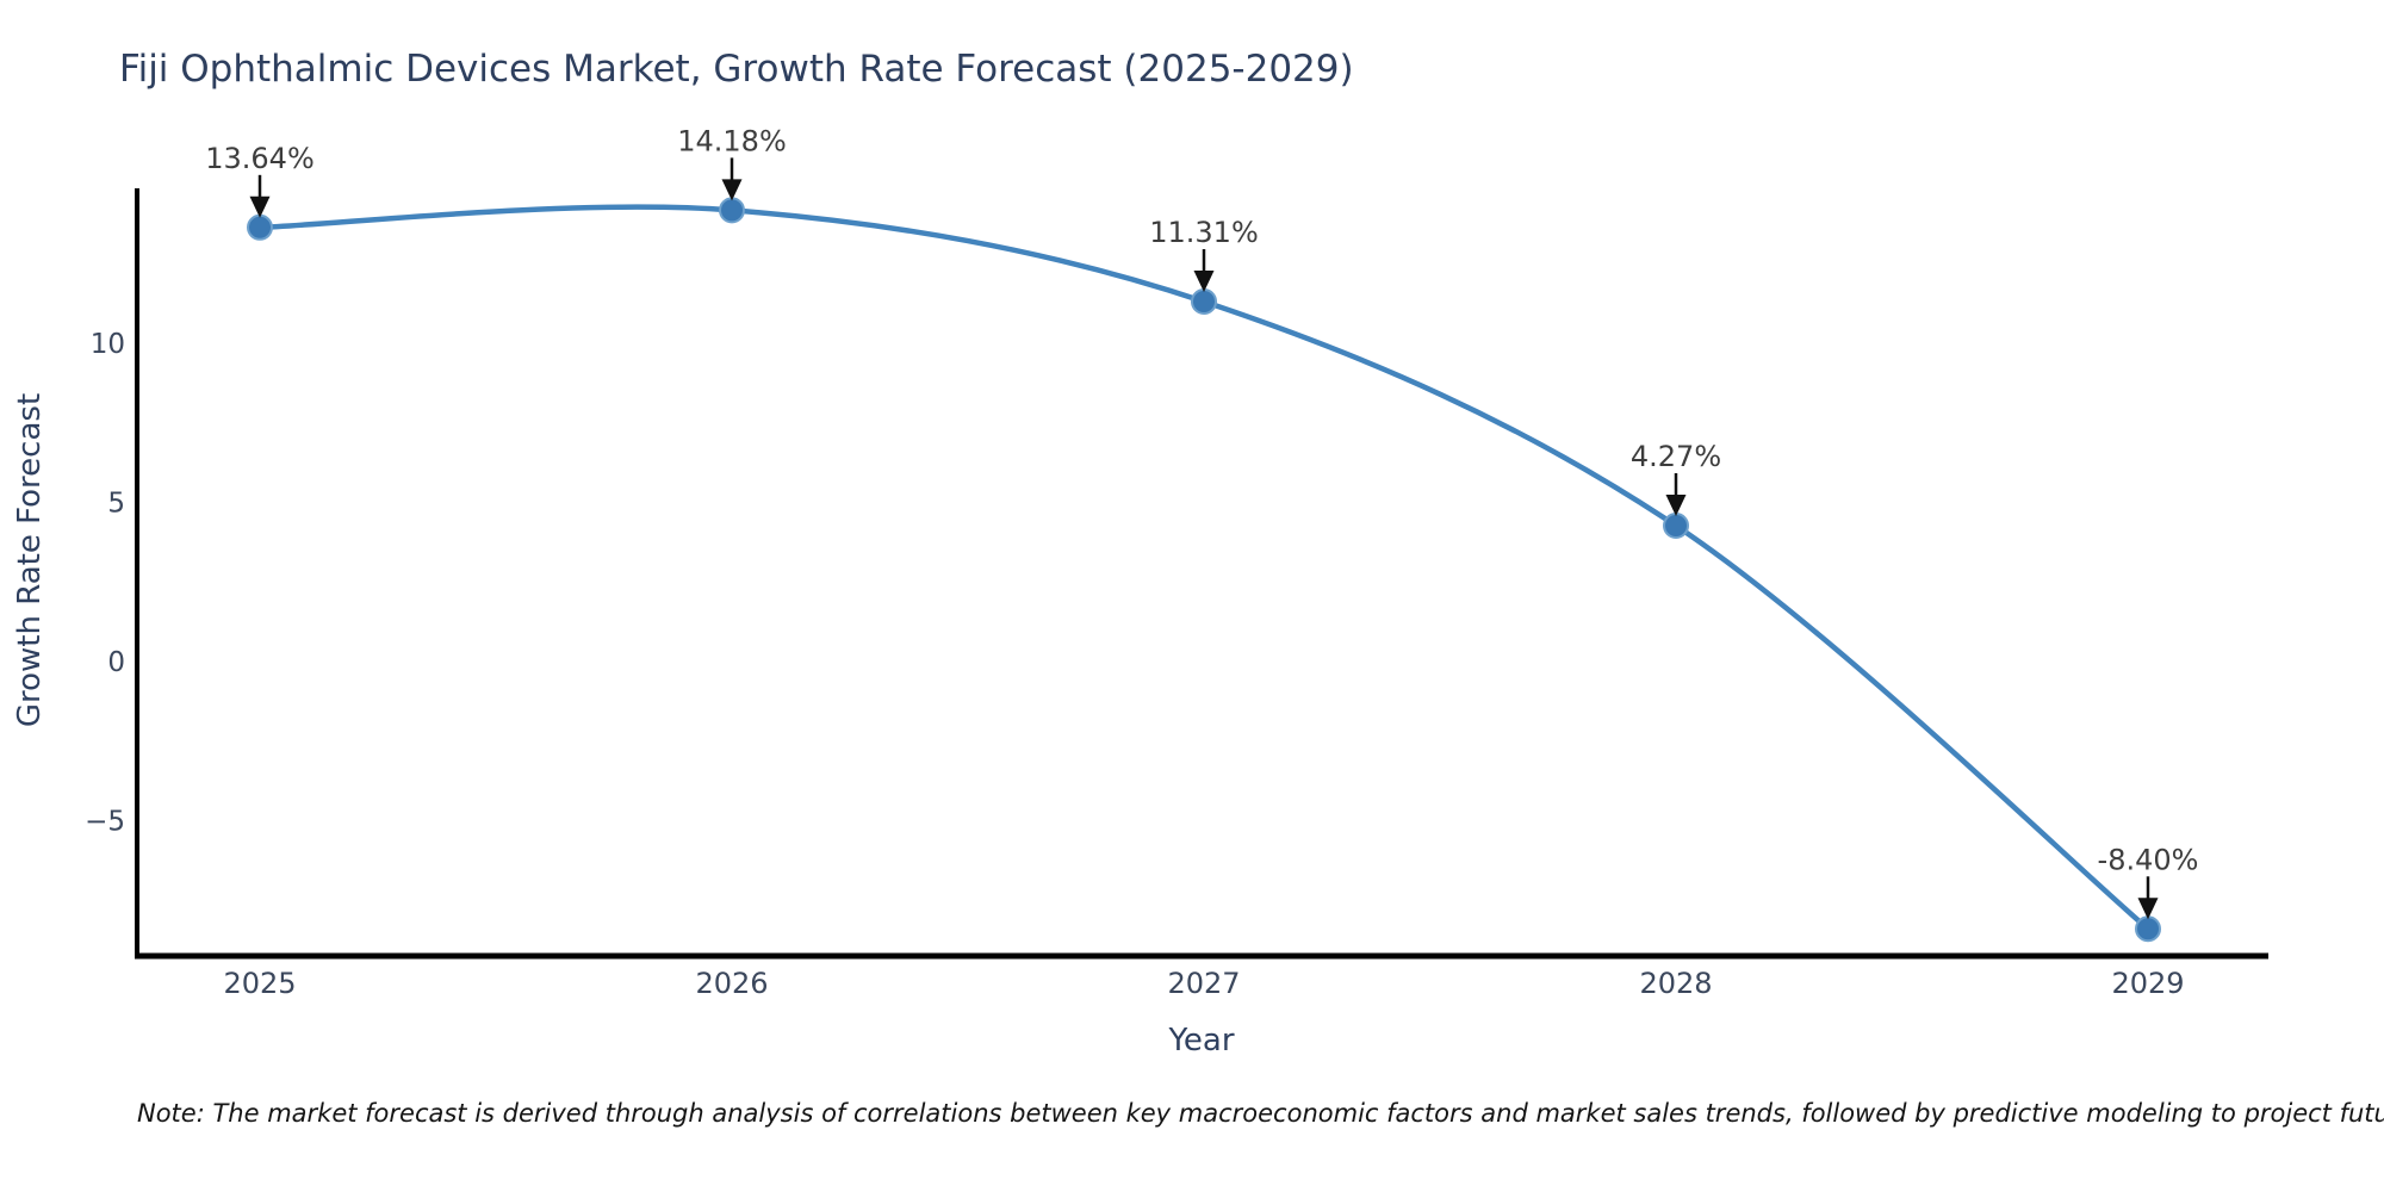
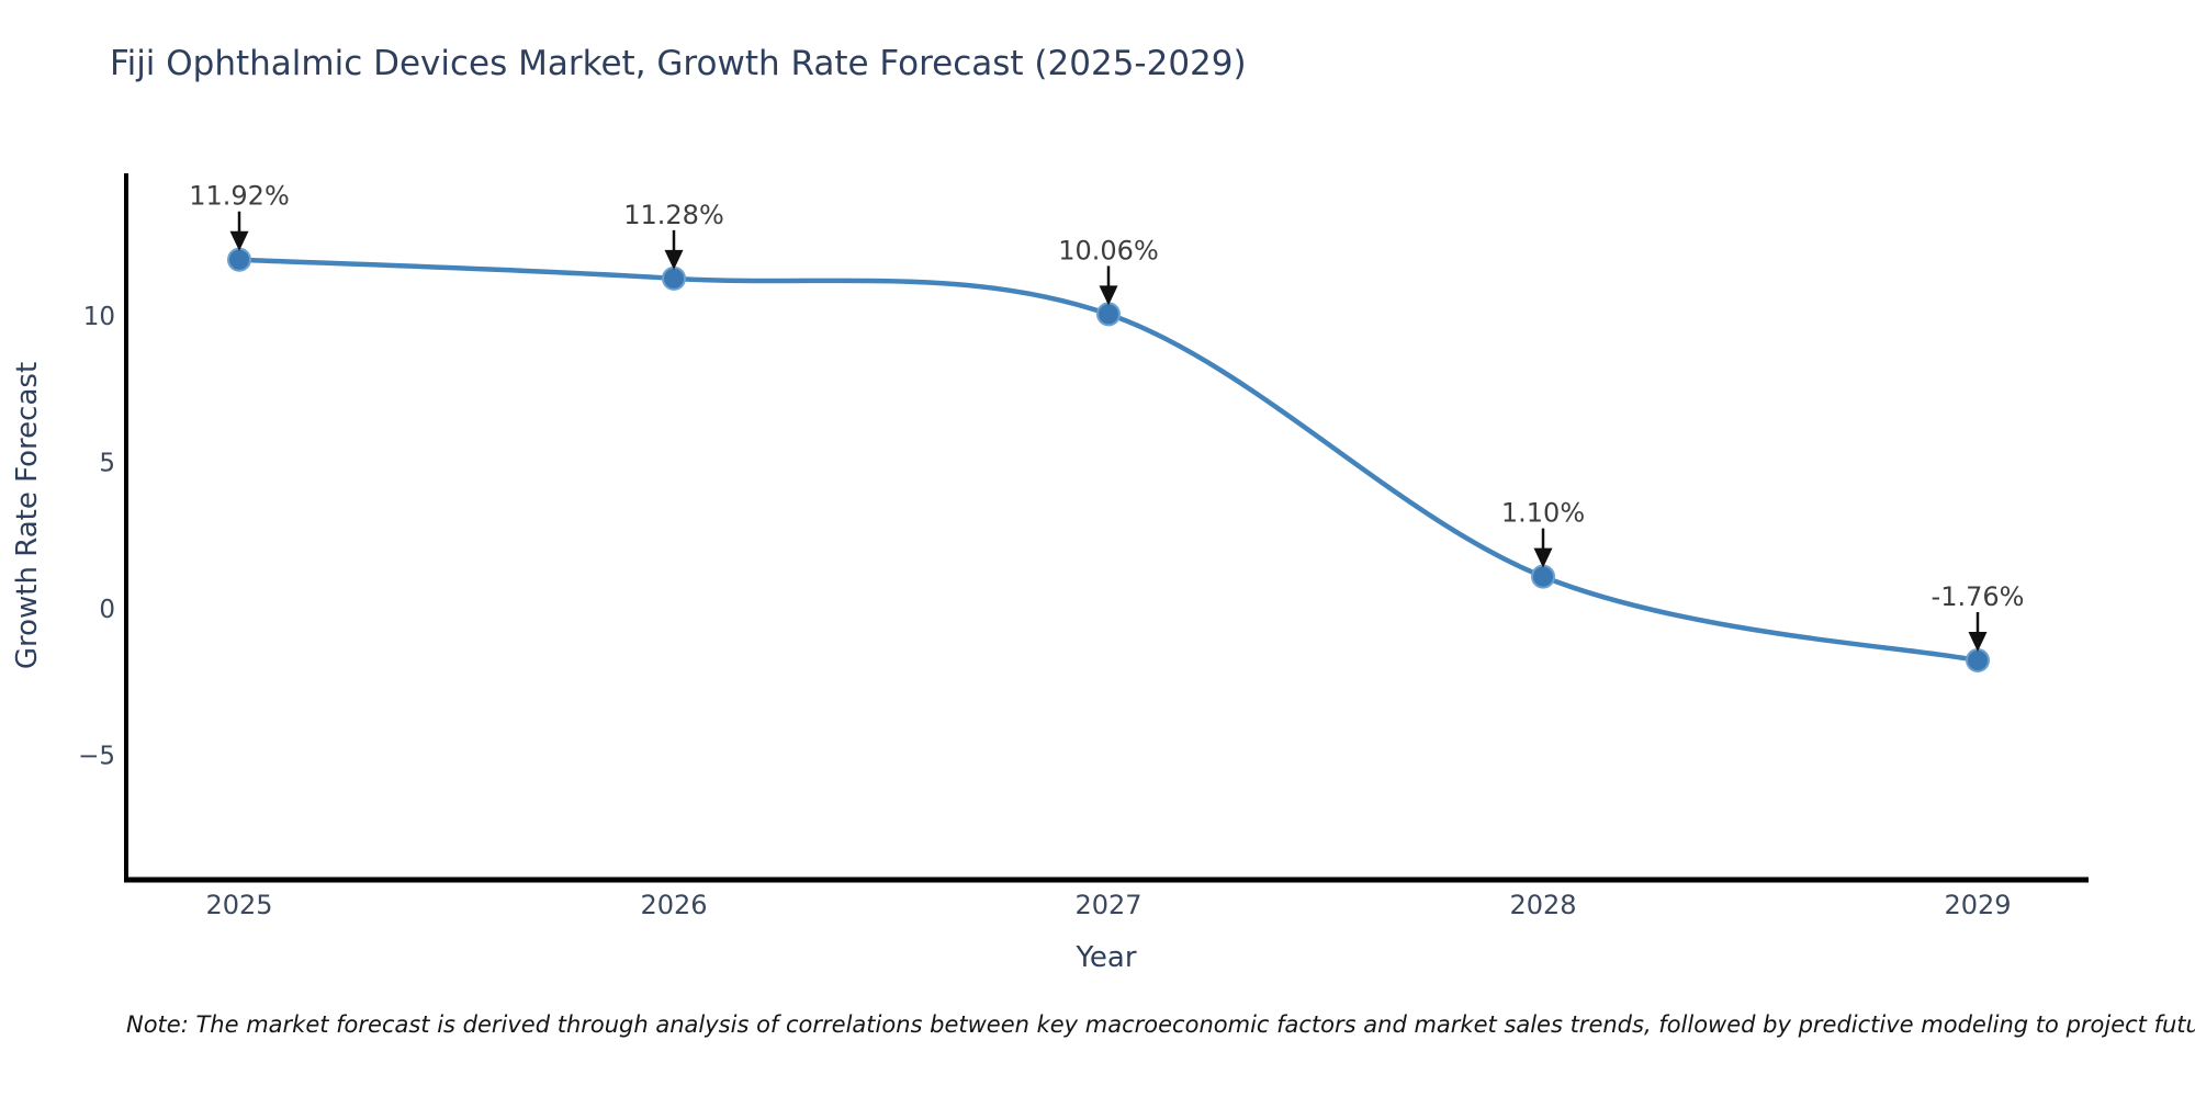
2025: 13.64% -> 11.92%
2026: 14.18% -> 11.28%
2027: 11.31% -> 10.06%
2028: 4.27% -> 1.10%
2029: -8.40% -> -1.76%
